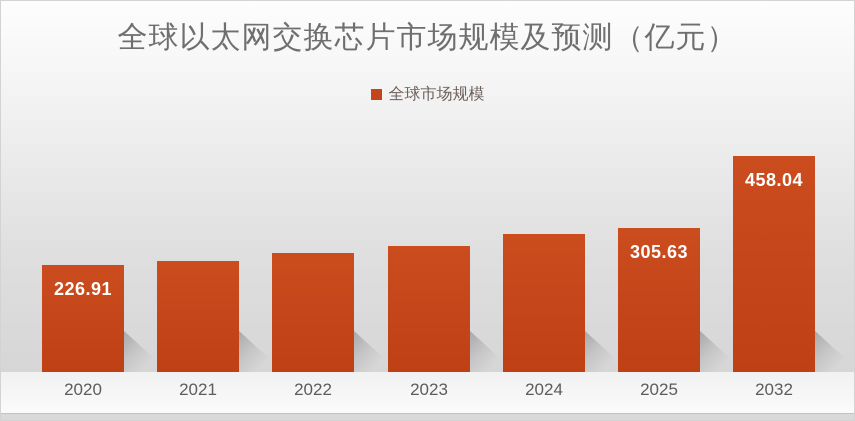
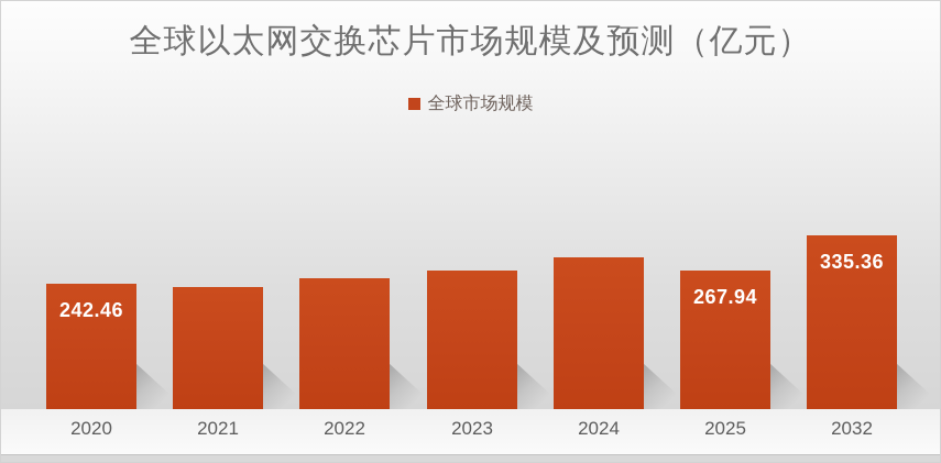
2020: 226.91 -> 242.46
2025: 305.63 -> 267.94
2032: 458.04 -> 335.36
